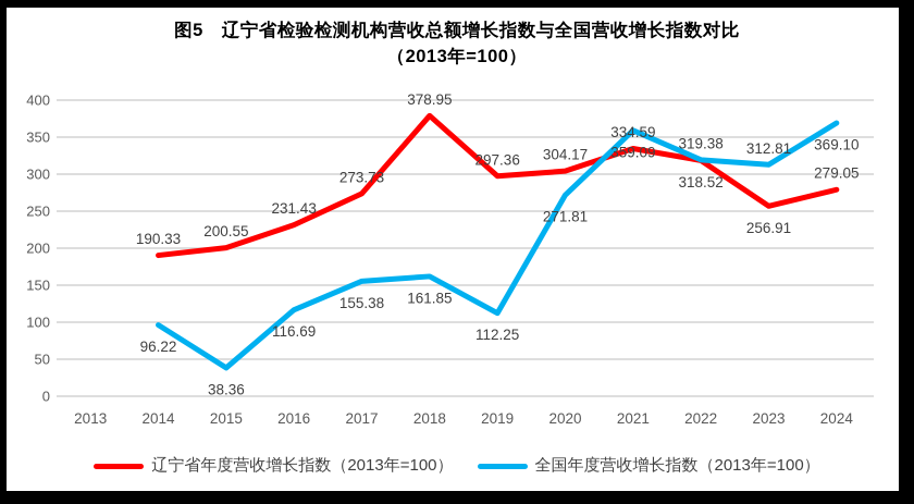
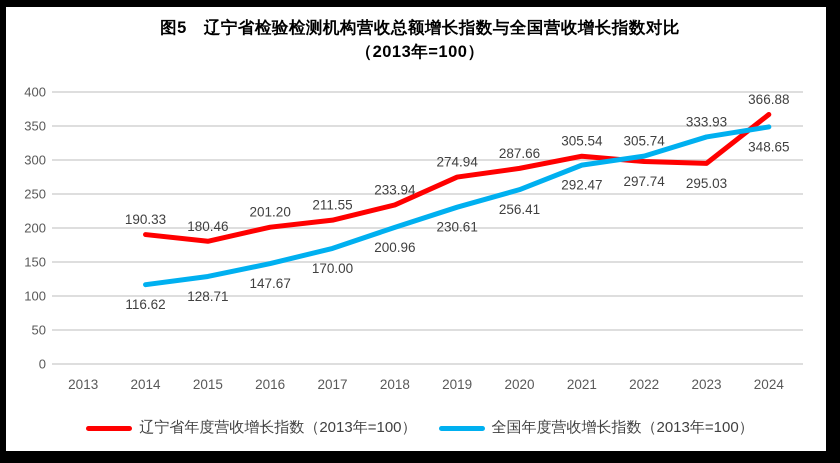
全国年度营收增长指数（2013年=100）/2014: 96.22 -> 116.62
辽宁省年度营收增长指数（2013年=100）/2015: 200.55 -> 180.46
全国年度营收增长指数（2013年=100）/2015: 38.36 -> 128.71
辽宁省年度营收增长指数（2013年=100）/2016: 231.43 -> 201.20
全国年度营收增长指数（2013年=100）/2016: 116.69 -> 147.67
辽宁省年度营收增长指数（2013年=100）/2017: 273.73 -> 211.55
全国年度营收增长指数（2013年=100）/2017: 155.38 -> 170.00
辽宁省年度营收增长指数（2013年=100）/2018: 378.95 -> 233.94
全国年度营收增长指数（2013年=100）/2018: 161.85 -> 200.96
辽宁省年度营收增长指数（2013年=100）/2019: 297.36 -> 274.94
全国年度营收增长指数（2013年=100）/2019: 112.25 -> 230.61
辽宁省年度营收增长指数（2013年=100）/2020: 304.17 -> 287.66
全国年度营收增长指数（2013年=100）/2020: 271.81 -> 256.41
辽宁省年度营收增长指数（2013年=100）/2021: 334.59 -> 305.54
全国年度营收增长指数（2013年=100）/2021: 359.09 -> 292.47
辽宁省年度营收增长指数（2013年=100）/2022: 318.52 -> 297.74
全国年度营收增长指数（2013年=100）/2022: 319.38 -> 305.74
辽宁省年度营收增长指数（2013年=100）/2023: 256.91 -> 295.03
全国年度营收增长指数（2013年=100）/2023: 312.81 -> 333.93
辽宁省年度营收增长指数（2013年=100）/2024: 279.05 -> 366.88
全国年度营收增长指数（2013年=100）/2024: 369.10 -> 348.65
